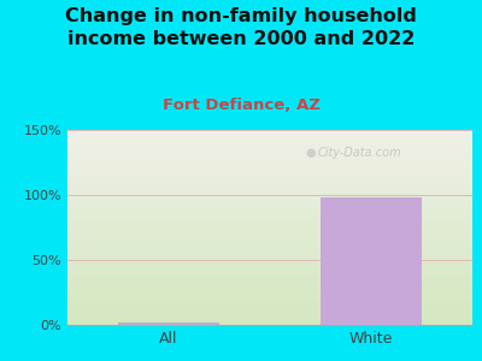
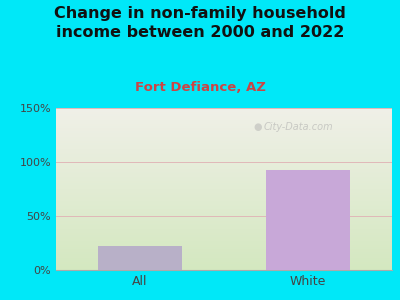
All: 2% -> 22%
White: 98% -> 93%
